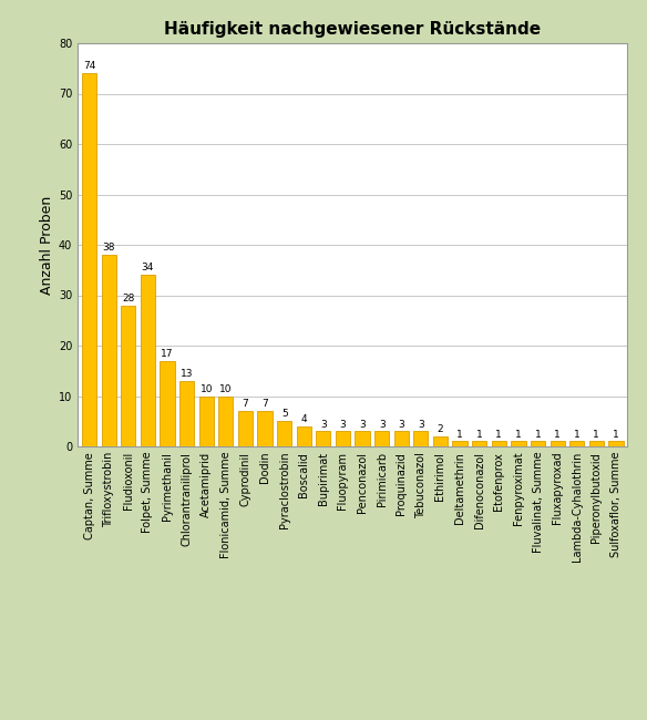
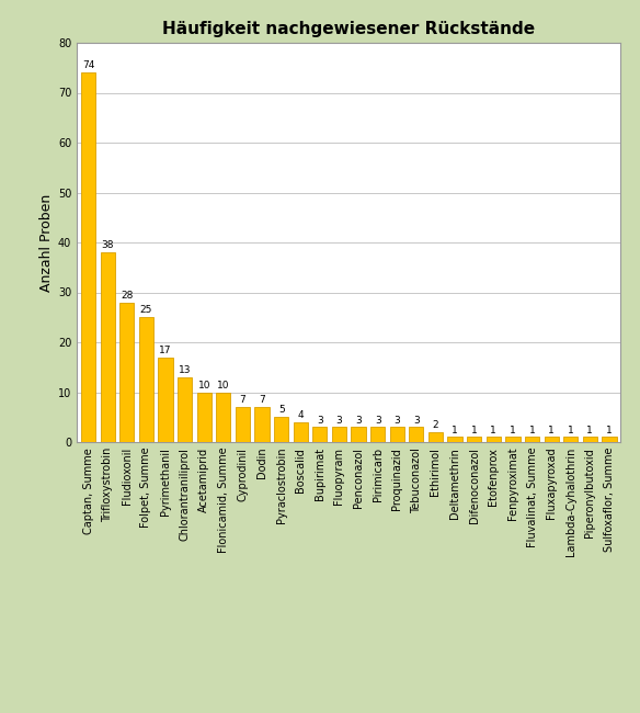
Folpet, Summe: 34 -> 25
